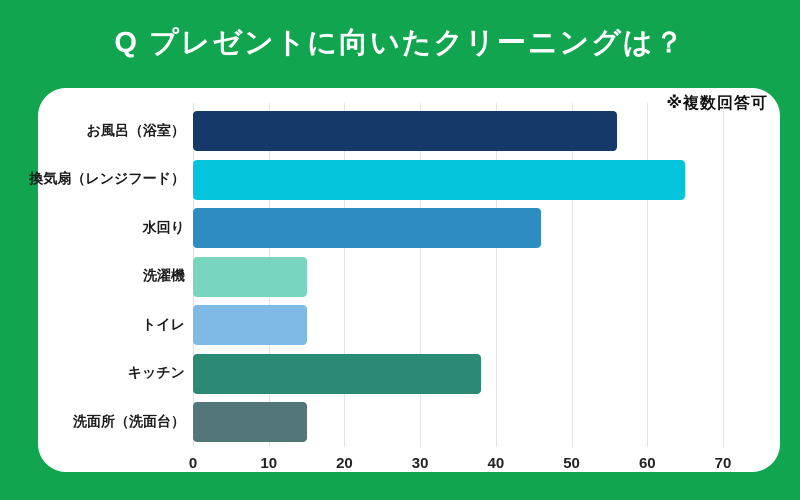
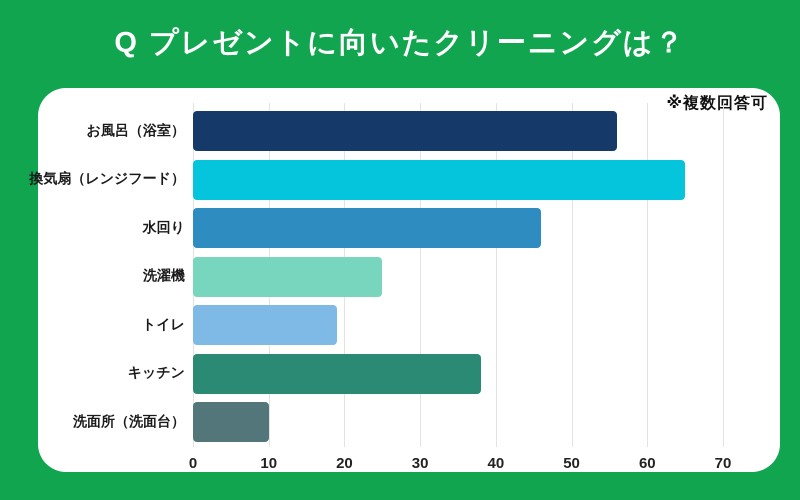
洗濯機: 15 -> 25
トイレ: 15 -> 19
洗面所（洗面台）: 15 -> 10
